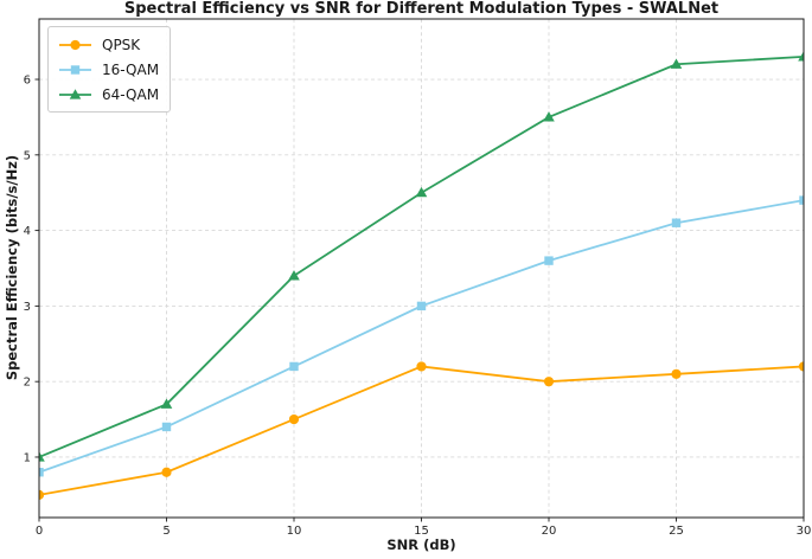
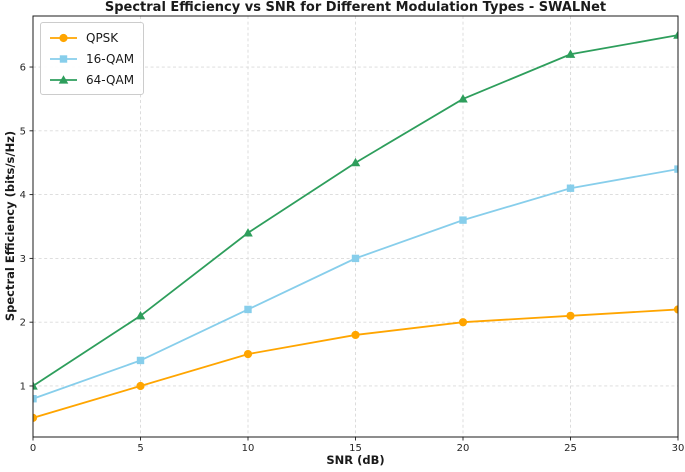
QPSK/5: 0.8 -> 1.0
64-QAM/5: 1.7 -> 2.1
QPSK/15: 2.2 -> 1.8
64-QAM/30: 6.3 -> 6.5
